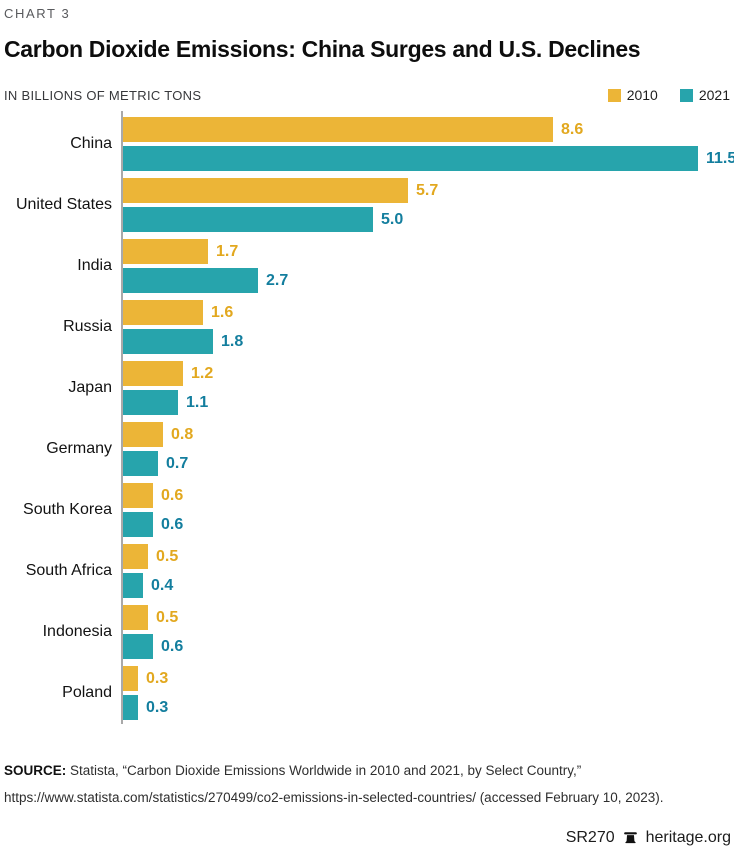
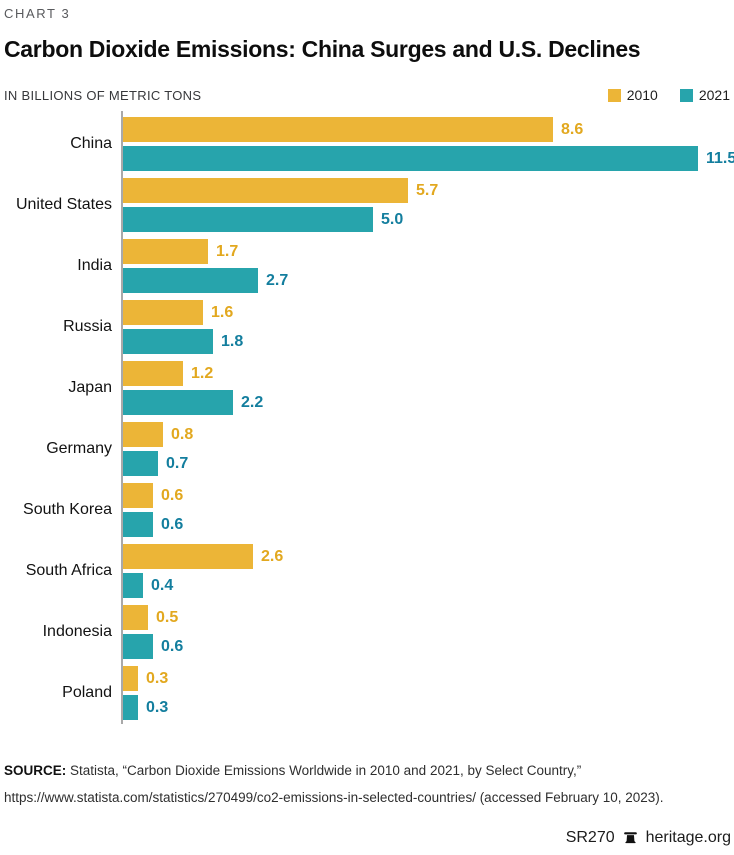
2021/Japan: 1.1 -> 2.2
2010/South Africa: 0.5 -> 2.6
